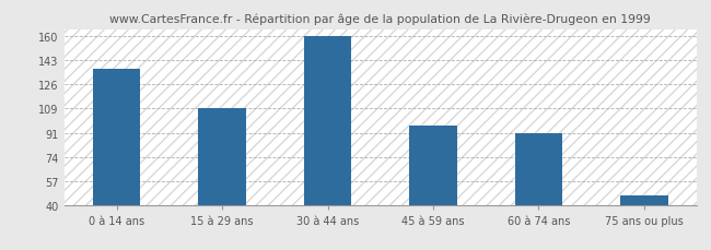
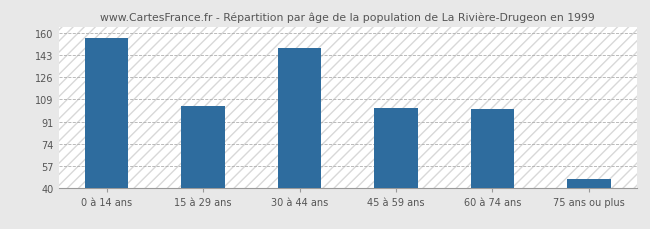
0 à 14 ans: 137 -> 156
15 à 29 ans: 109 -> 103
30 à 44 ans: 160 -> 148
45 à 59 ans: 96 -> 102
60 à 74 ans: 91 -> 101
